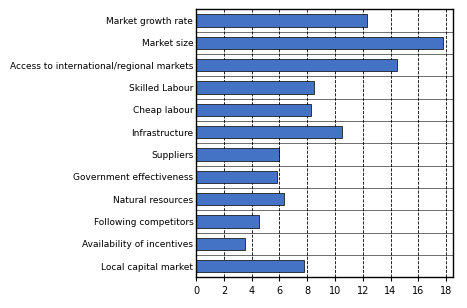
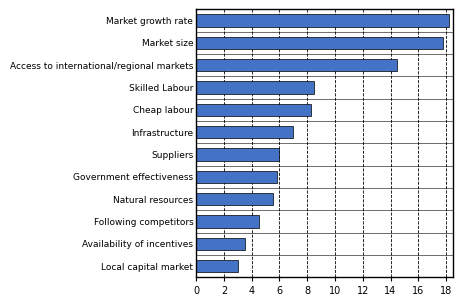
Market growth rate: 12.3 -> 18.2
Infrastructure: 10.5 -> 7.0
Natural resources: 6.3 -> 5.5
Local capital market: 7.8 -> 3.0
